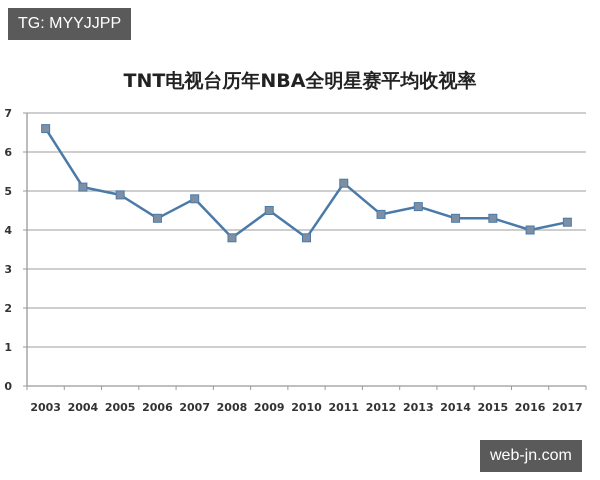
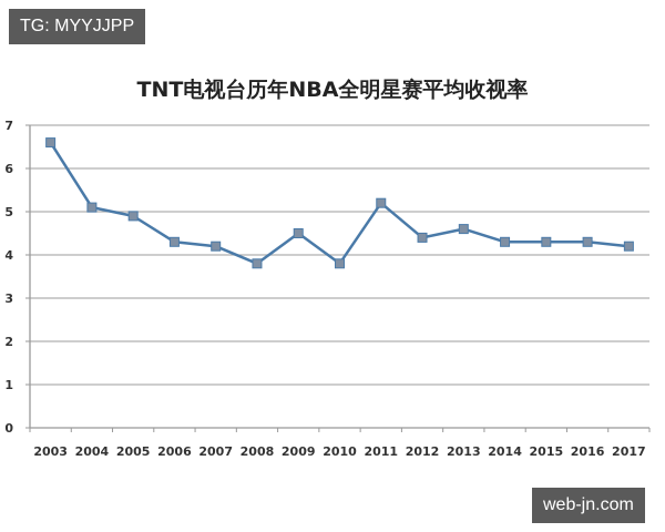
2007: 4.8 -> 4.2
2016: 4.0 -> 4.3
